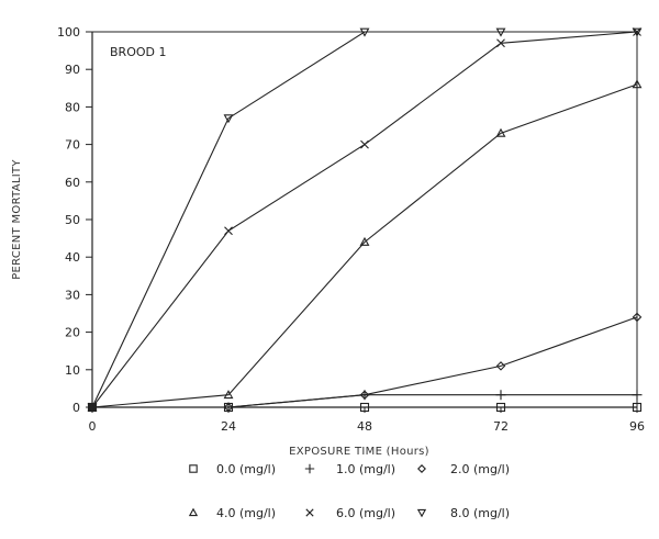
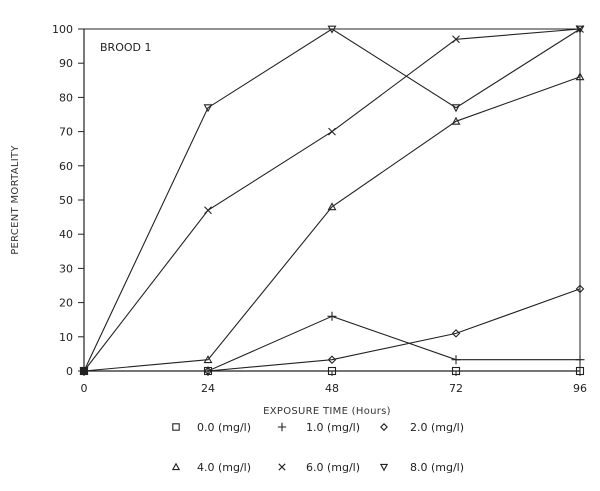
1.0 (mg/l)/48: 3 -> 16
4.0 (mg/l)/48: 44 -> 48
8.0 (mg/l)/72: 100 -> 77
